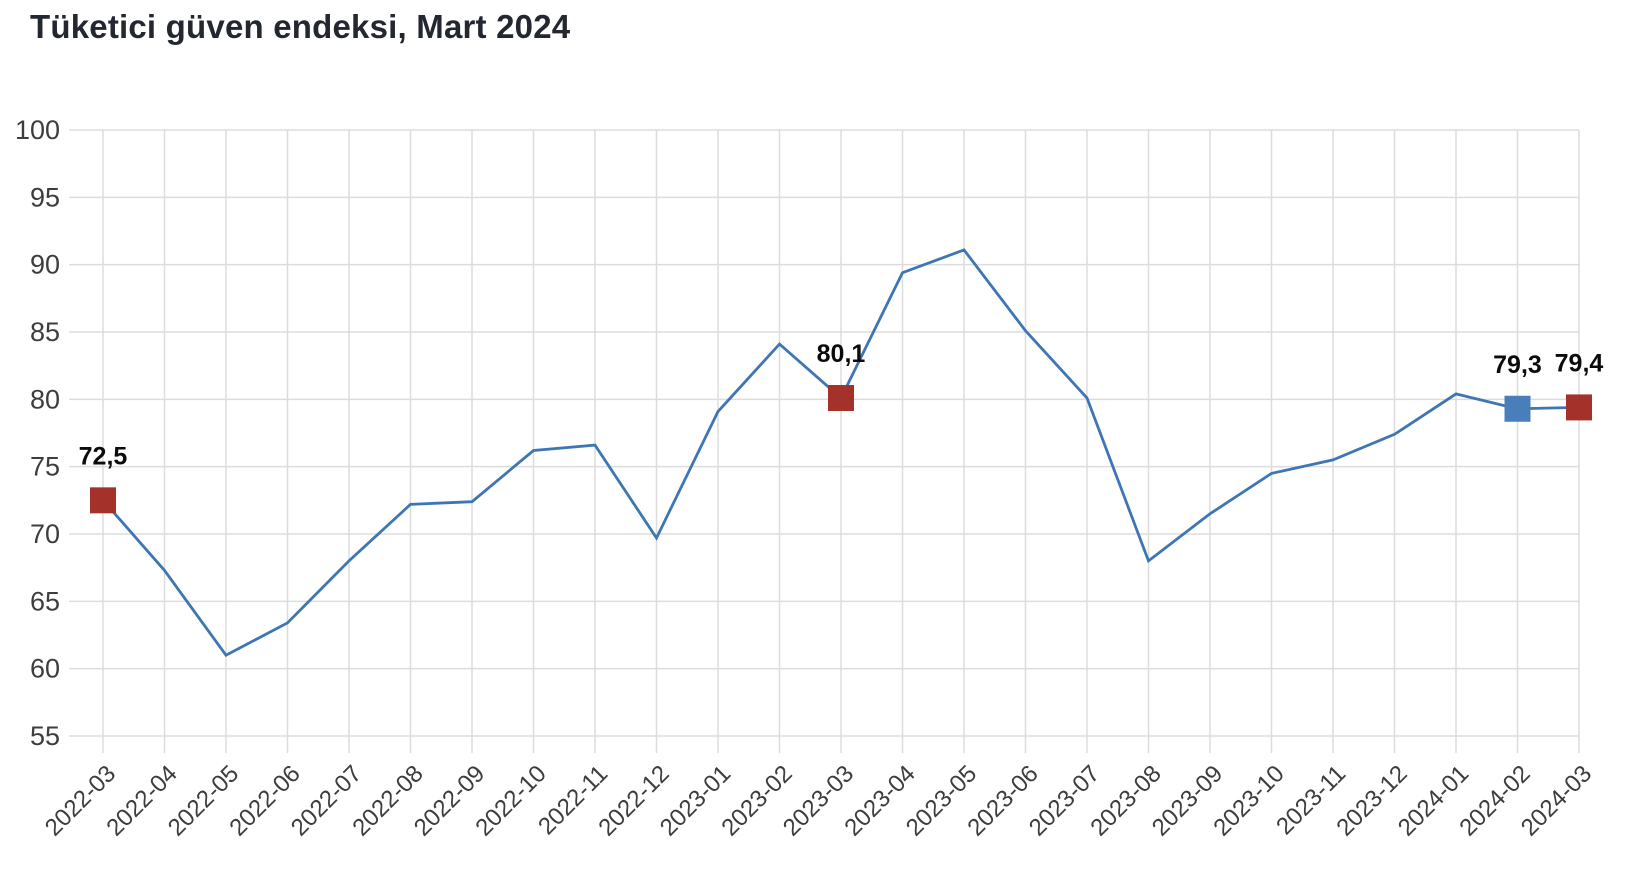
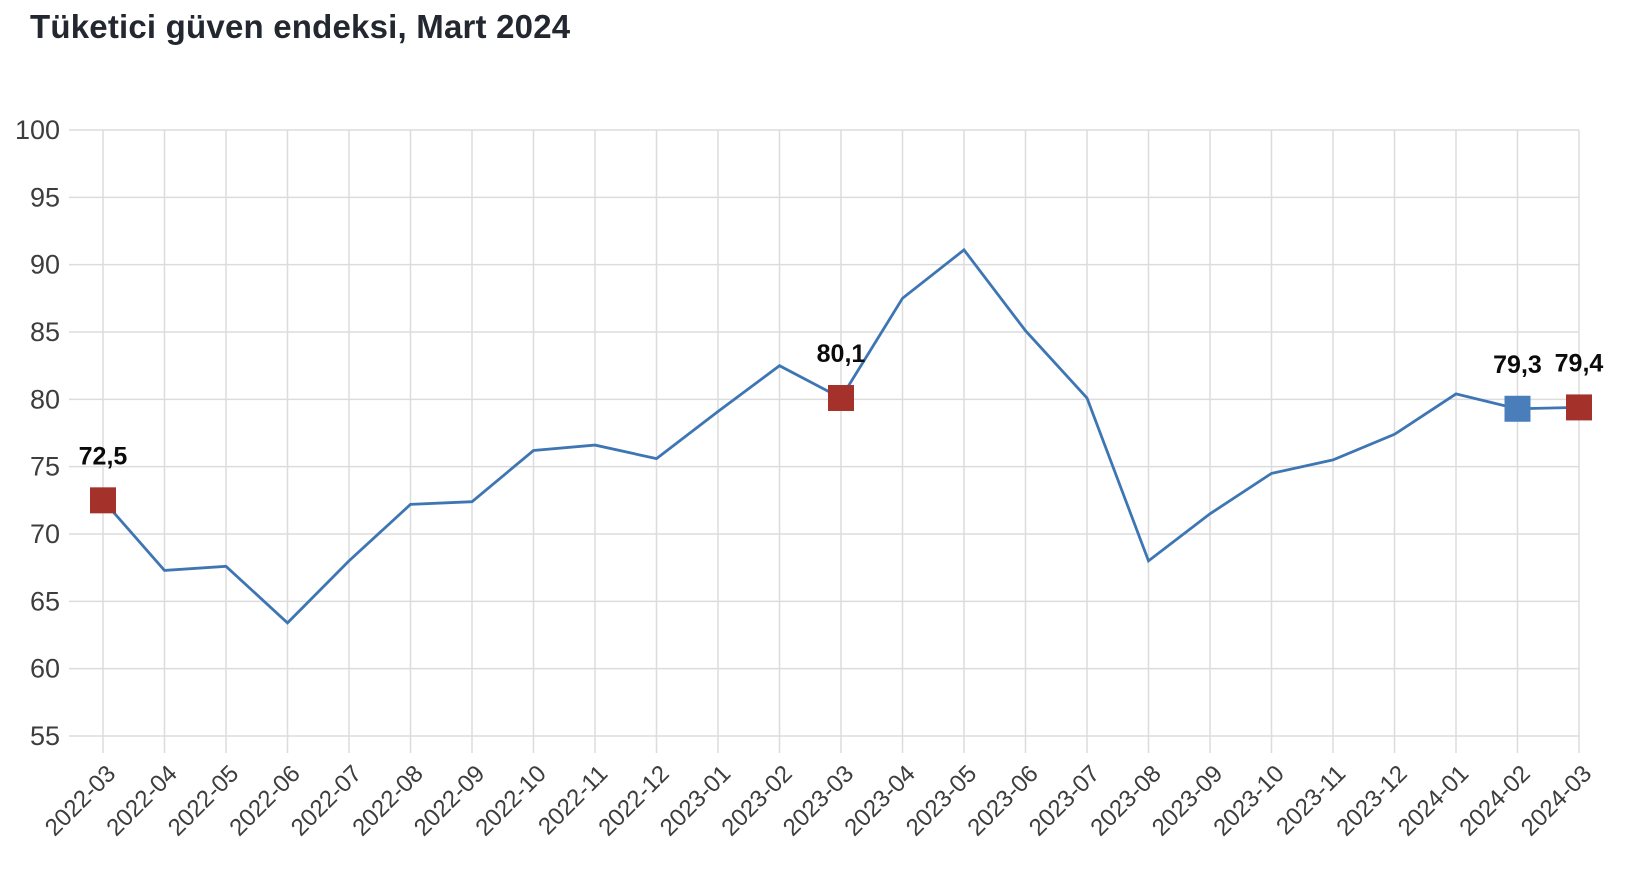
2022-05: 61.0 -> 67.6
2022-12: 69.7 -> 75.6
2023-02: 84.1 -> 82.5
2023-04: 89.4 -> 87.5
